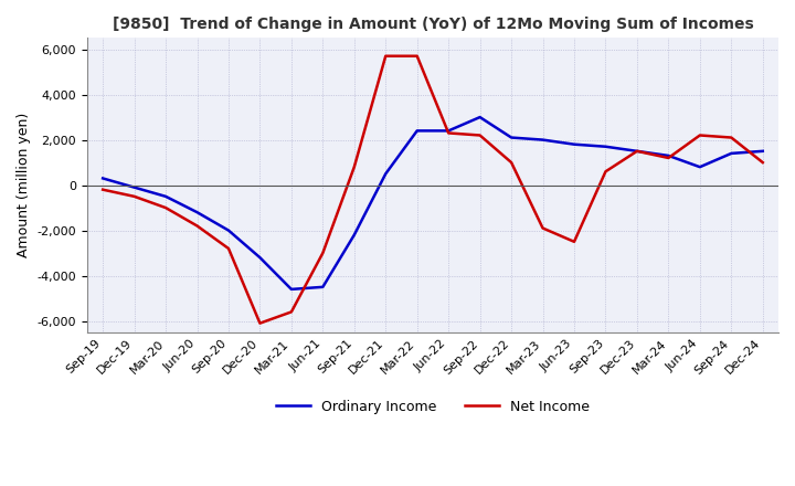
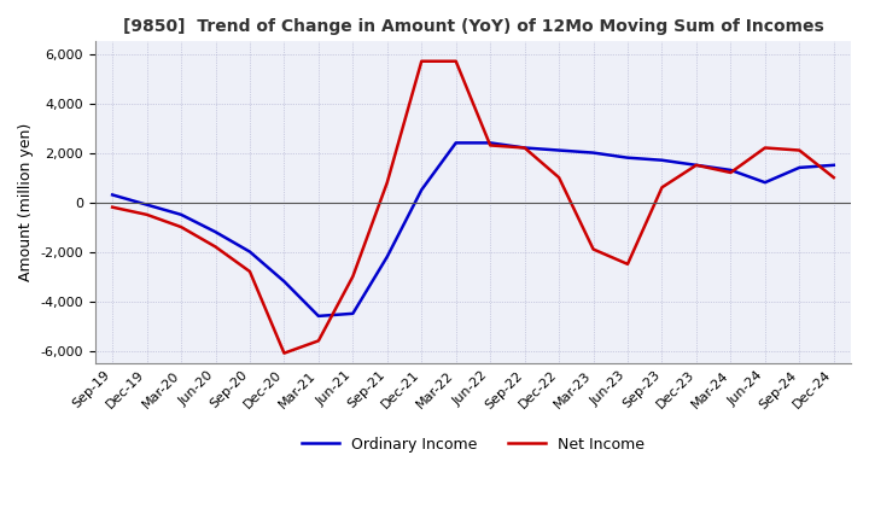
Ordinary Income/Sep-22: 3,000 -> 2,200
